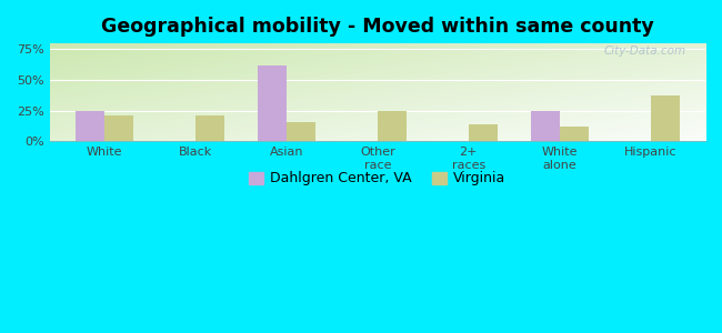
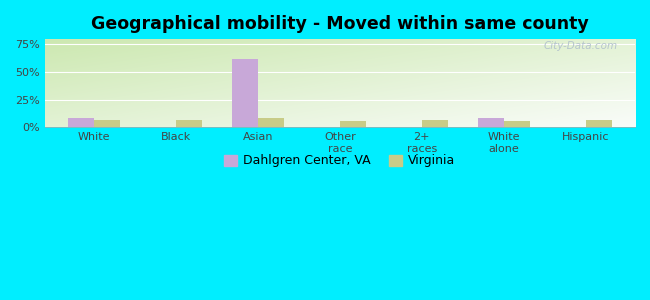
Dahlgren Center, VA/White: 25% -> 8%
Virginia/White: 21% -> 7%
Virginia/Black: 21% -> 7%
Virginia/Asian: 16% -> 8%
Virginia/Other race: 25% -> 6%
Virginia/2+ races: 14% -> 7%
Dahlgren Center, VA/White alone: 25% -> 8%
Virginia/White alone: 12% -> 6%
Virginia/Hispanic: 37% -> 7%
